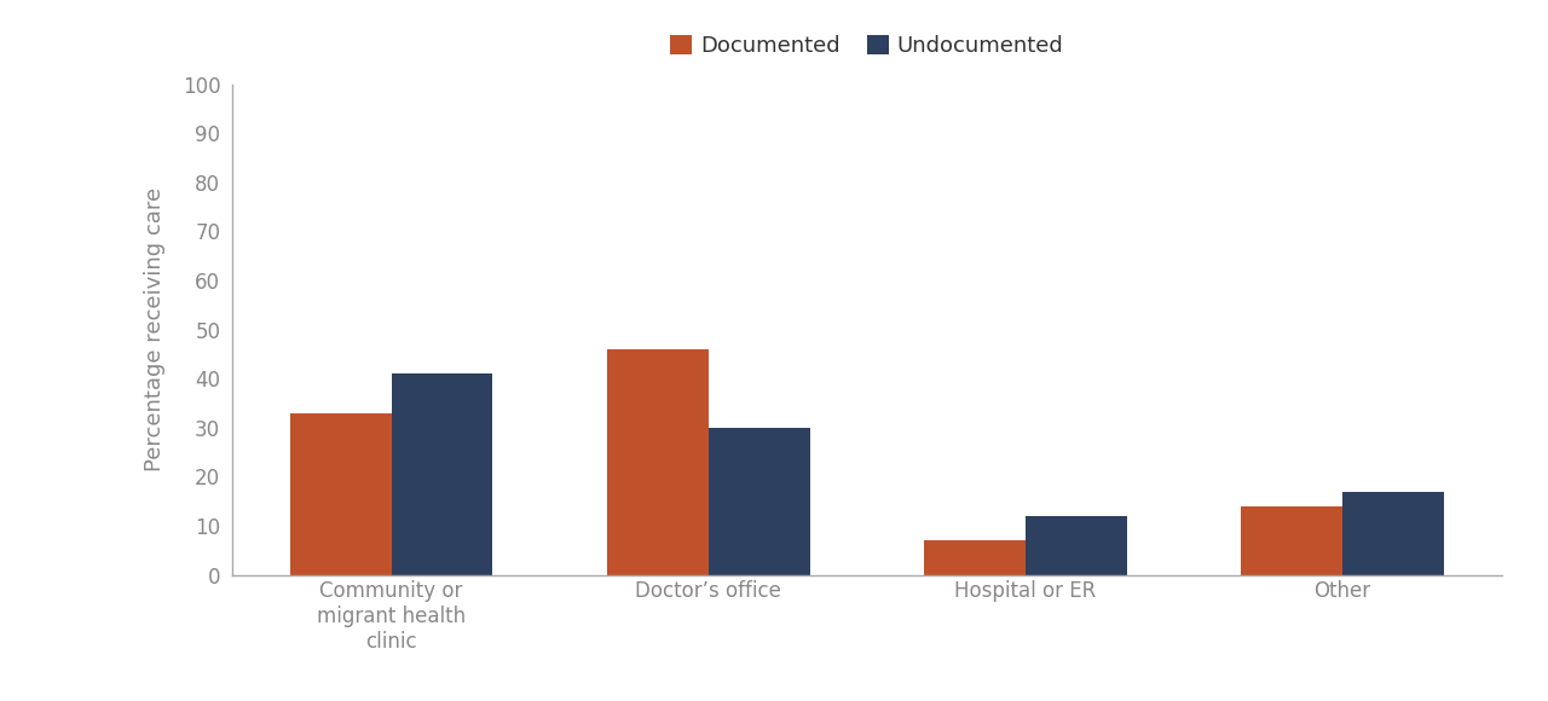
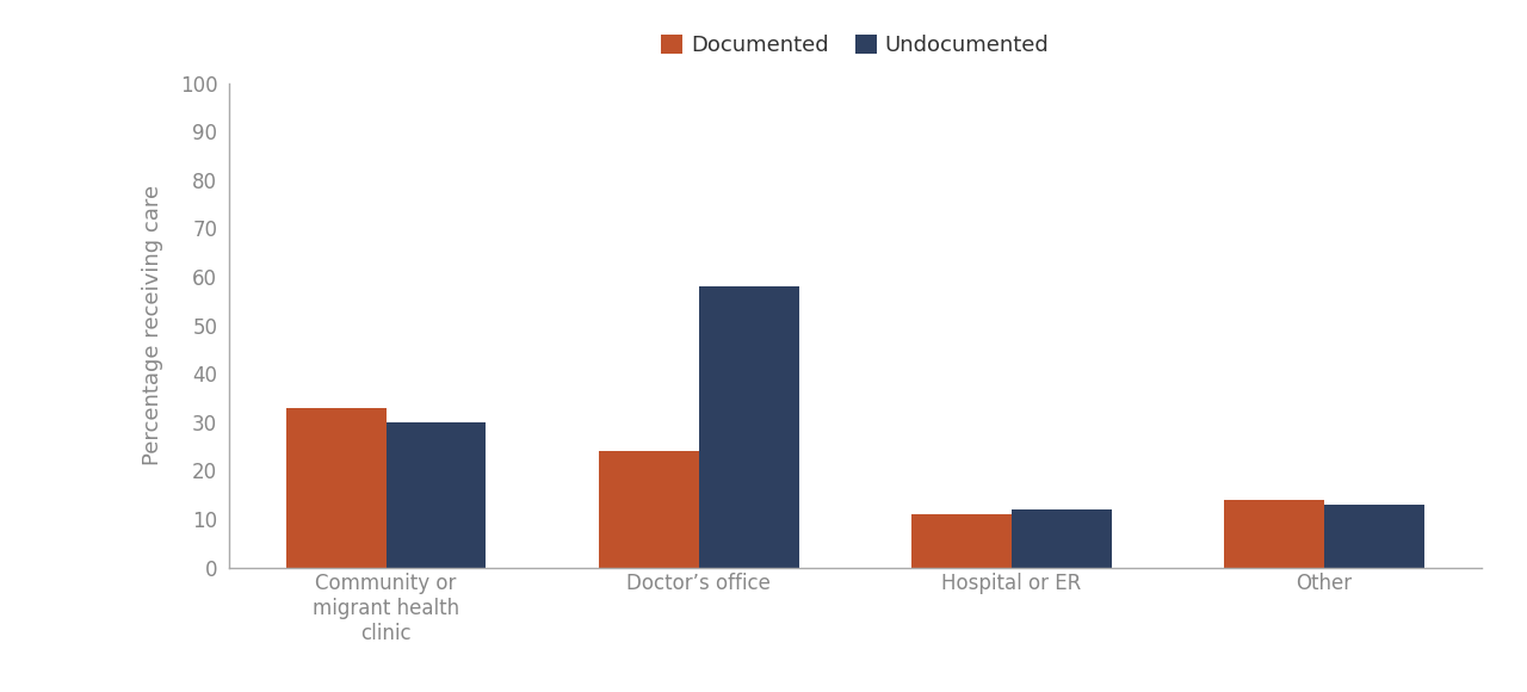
Undocumented/Community or migrant health clinic: 41 -> 30
Documented/Doctor’s office: 46 -> 24
Undocumented/Doctor’s office: 30 -> 58
Documented/Hospital or ER: 7 -> 11
Undocumented/Other: 17 -> 13
